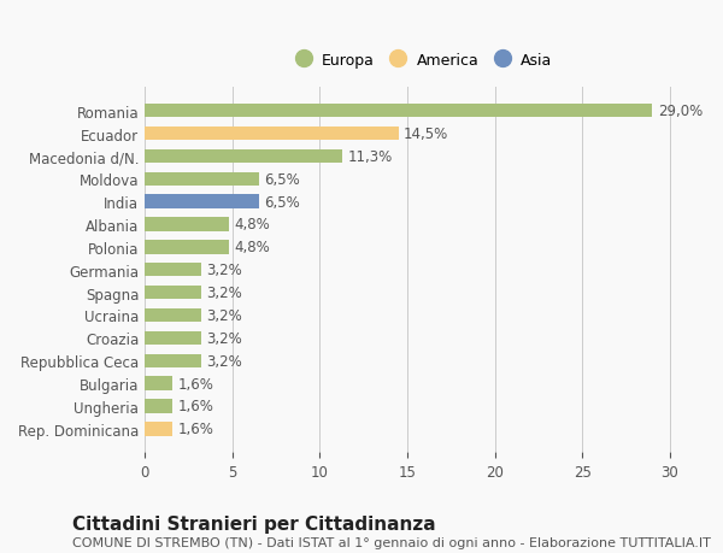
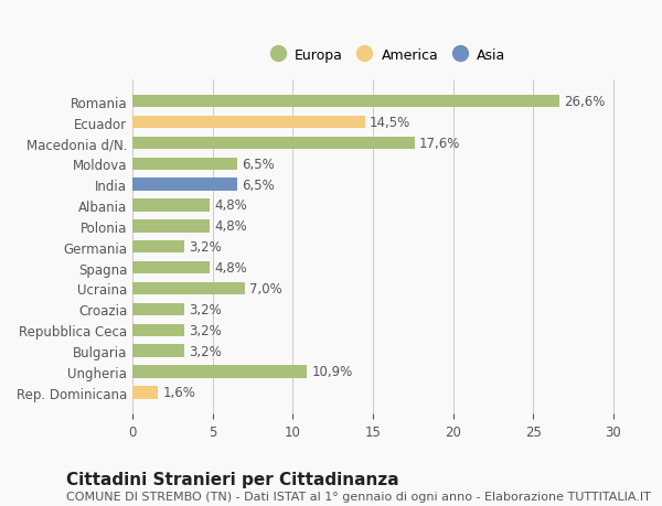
Romania: 29,0% -> 26,6%
Macedonia d/N.: 11,3% -> 17,6%
Spagna: 3,2% -> 4,8%
Ucraina: 3,2% -> 7,0%
Bulgaria: 1,6% -> 3,2%
Ungheria: 1,6% -> 10,9%
